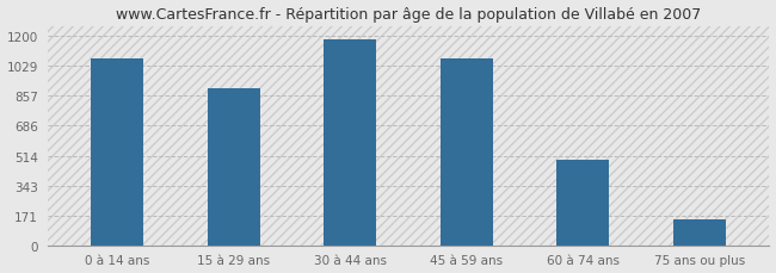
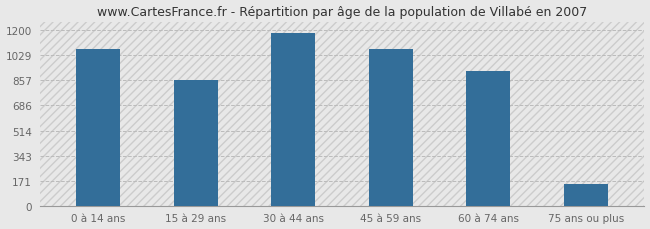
15 à 29 ans: 900 -> 860
60 à 74 ans: 490 -> 920
